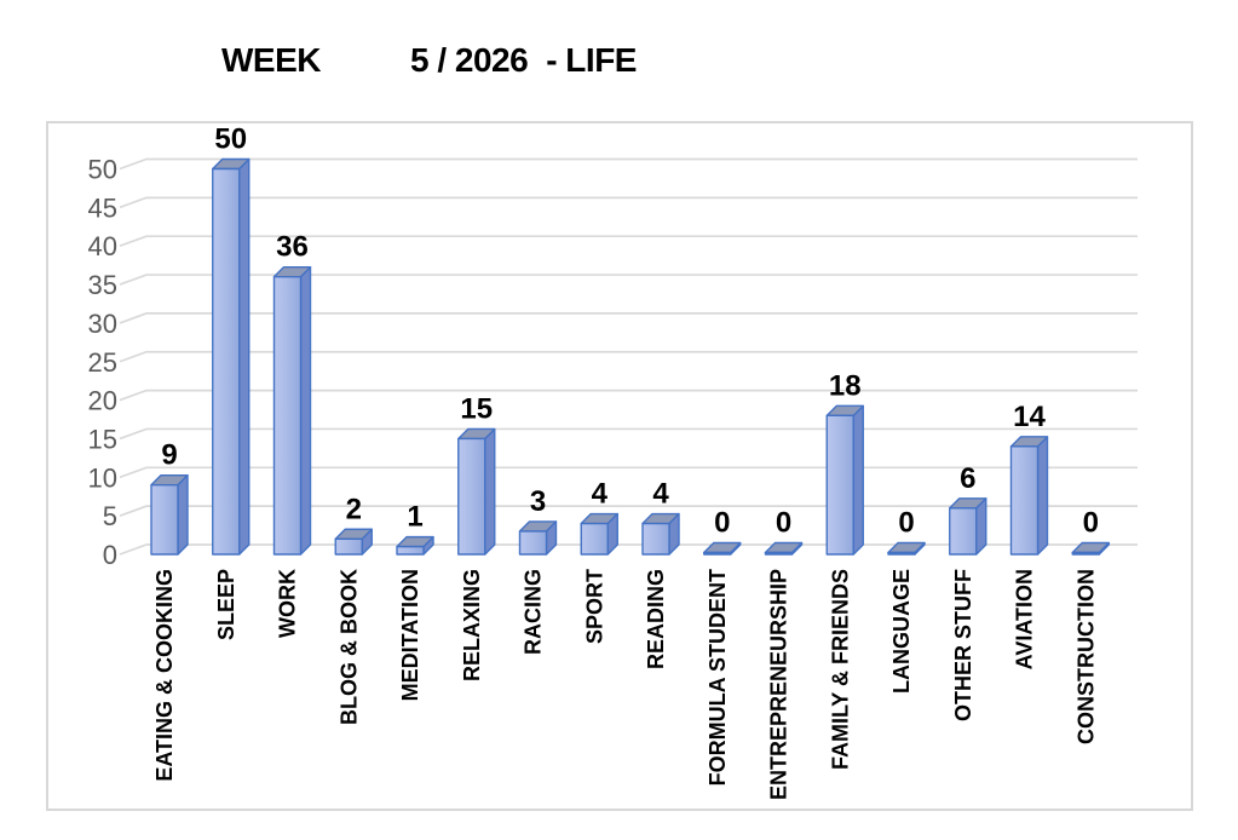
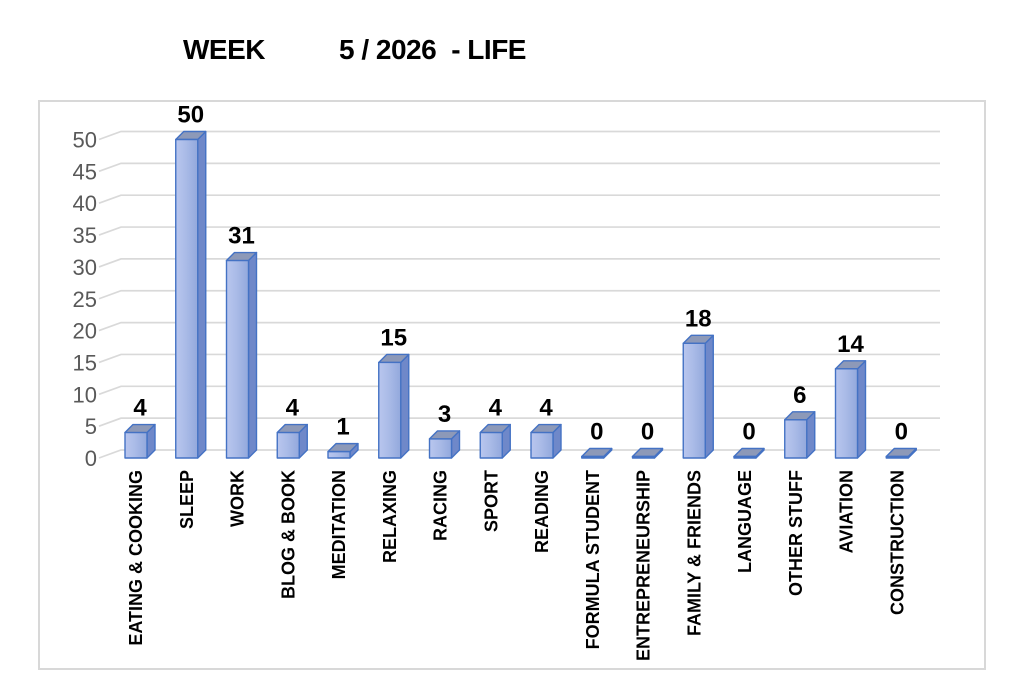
EATING & COOKING: 9 -> 4
WORK: 36 -> 31
BLOG & BOOK: 2 -> 4
